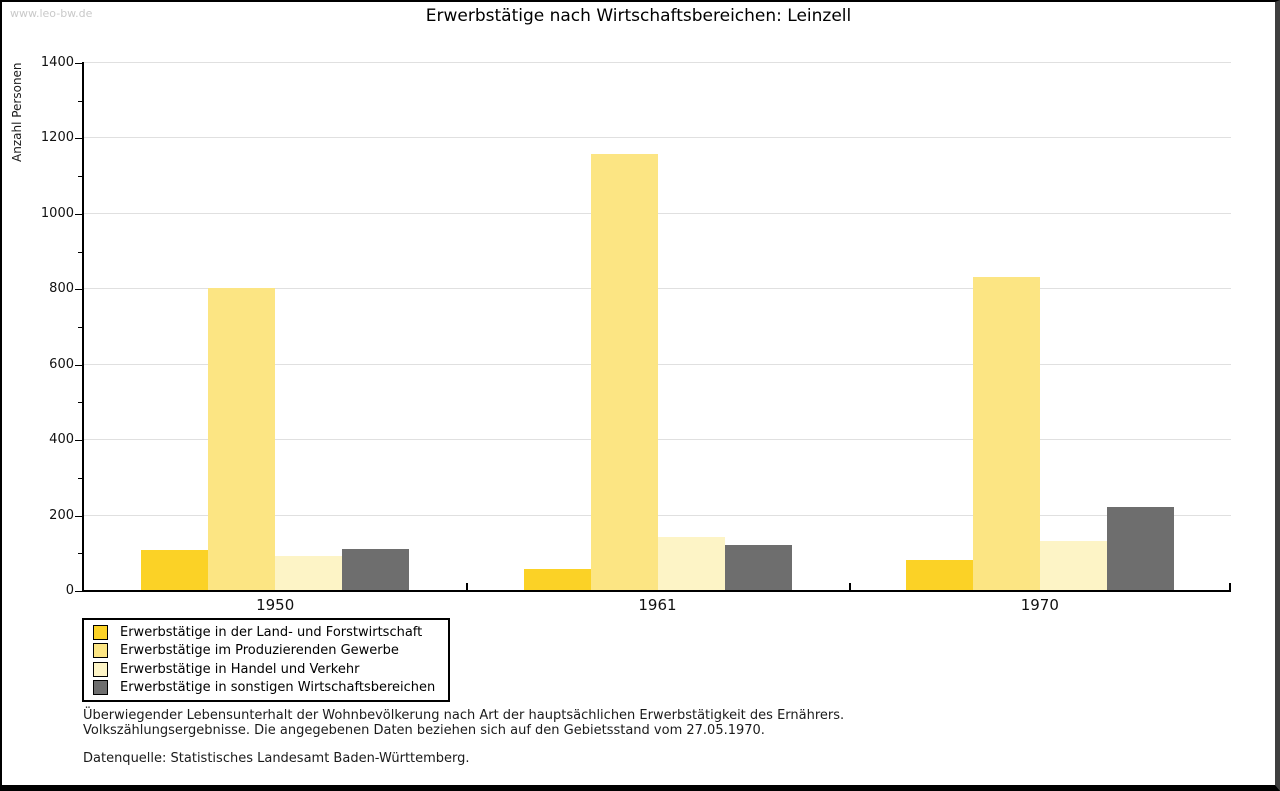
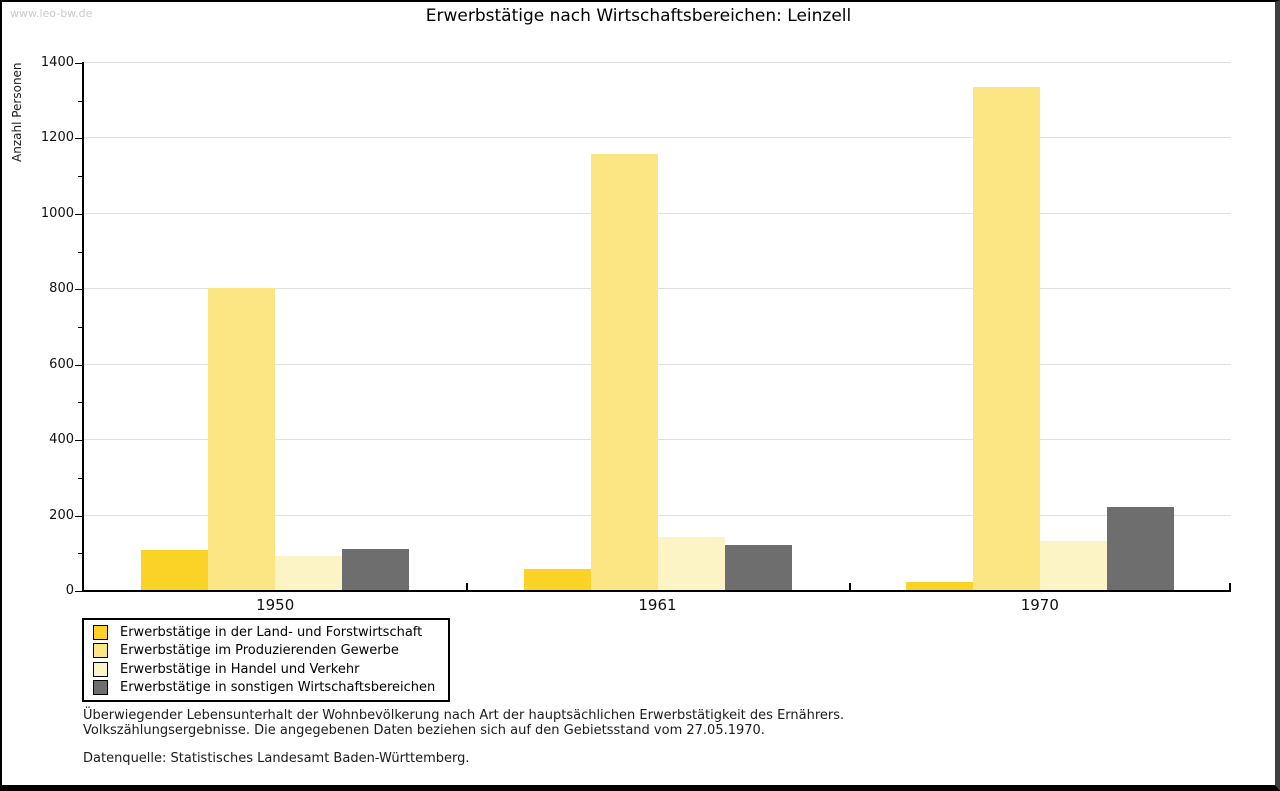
Erwerbstätige in der Land- und Forstwirtschaft/1970: 80 -> 20
Erwerbstätige im Produzierenden Gewerbe/1970: 830 -> 1340
